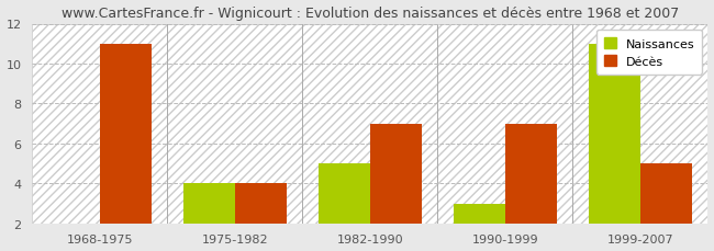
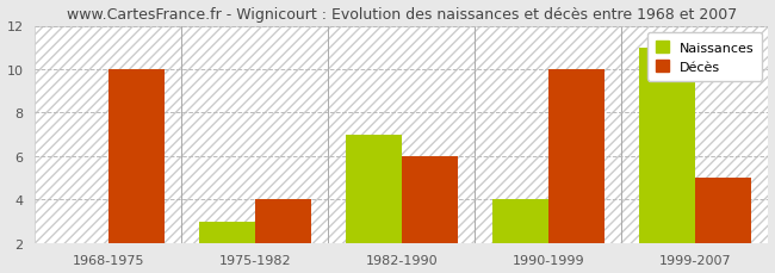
Décès/1968-1975: 11 -> 10
Naissances/1975-1982: 4 -> 3
Naissances/1982-1990: 5 -> 7
Décès/1982-1990: 7 -> 6
Naissances/1990-1999: 3 -> 4
Décès/1990-1999: 7 -> 10
